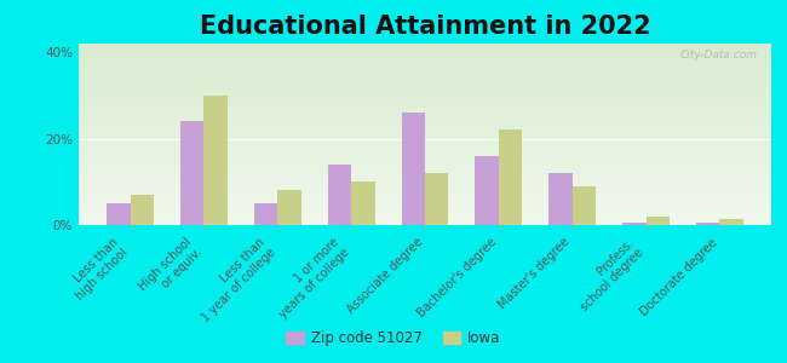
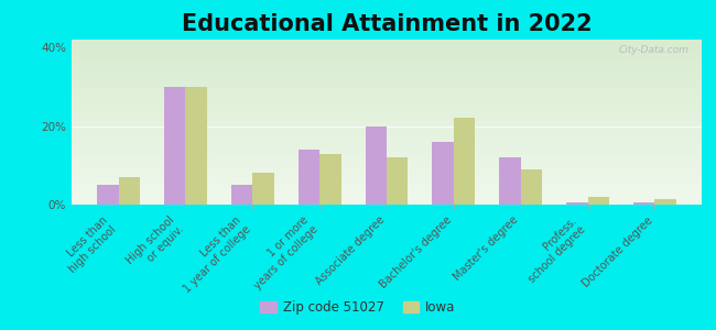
Zip code 51027/High school or equiv.: 24.0% -> 30.0%
Iowa/1 or more years of college: 10.0% -> 13.0%
Zip code 51027/Associate degree: 26.0% -> 20.0%
